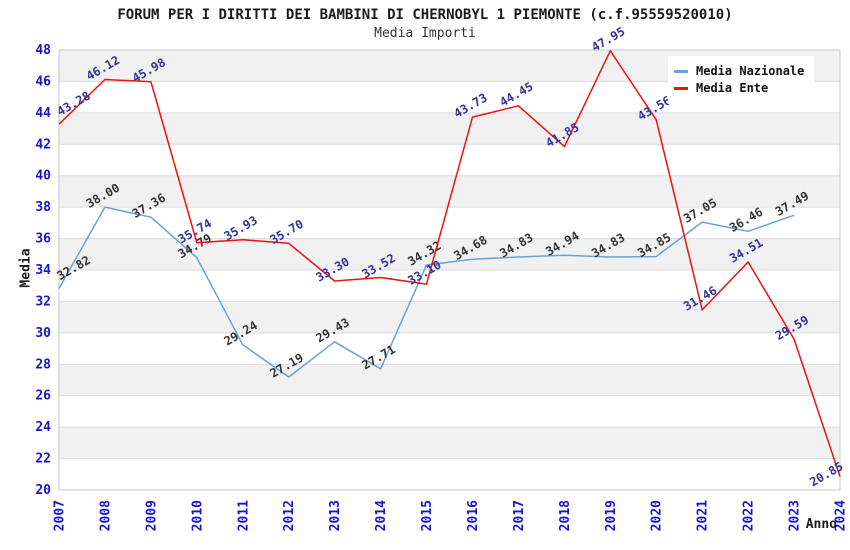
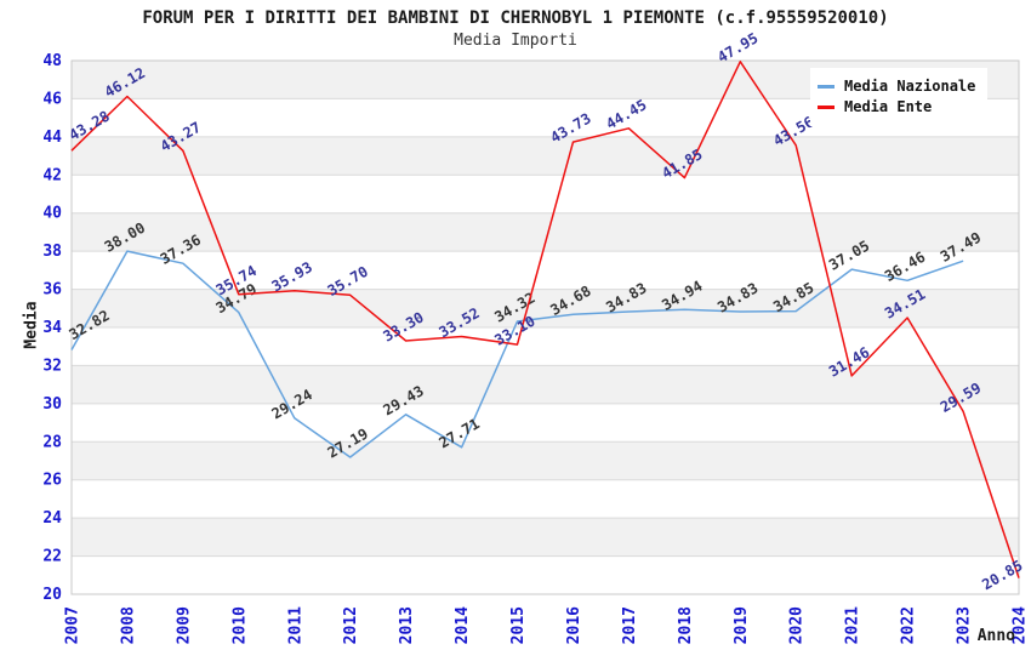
Media Ente/2009: 45.98 -> 43.27
